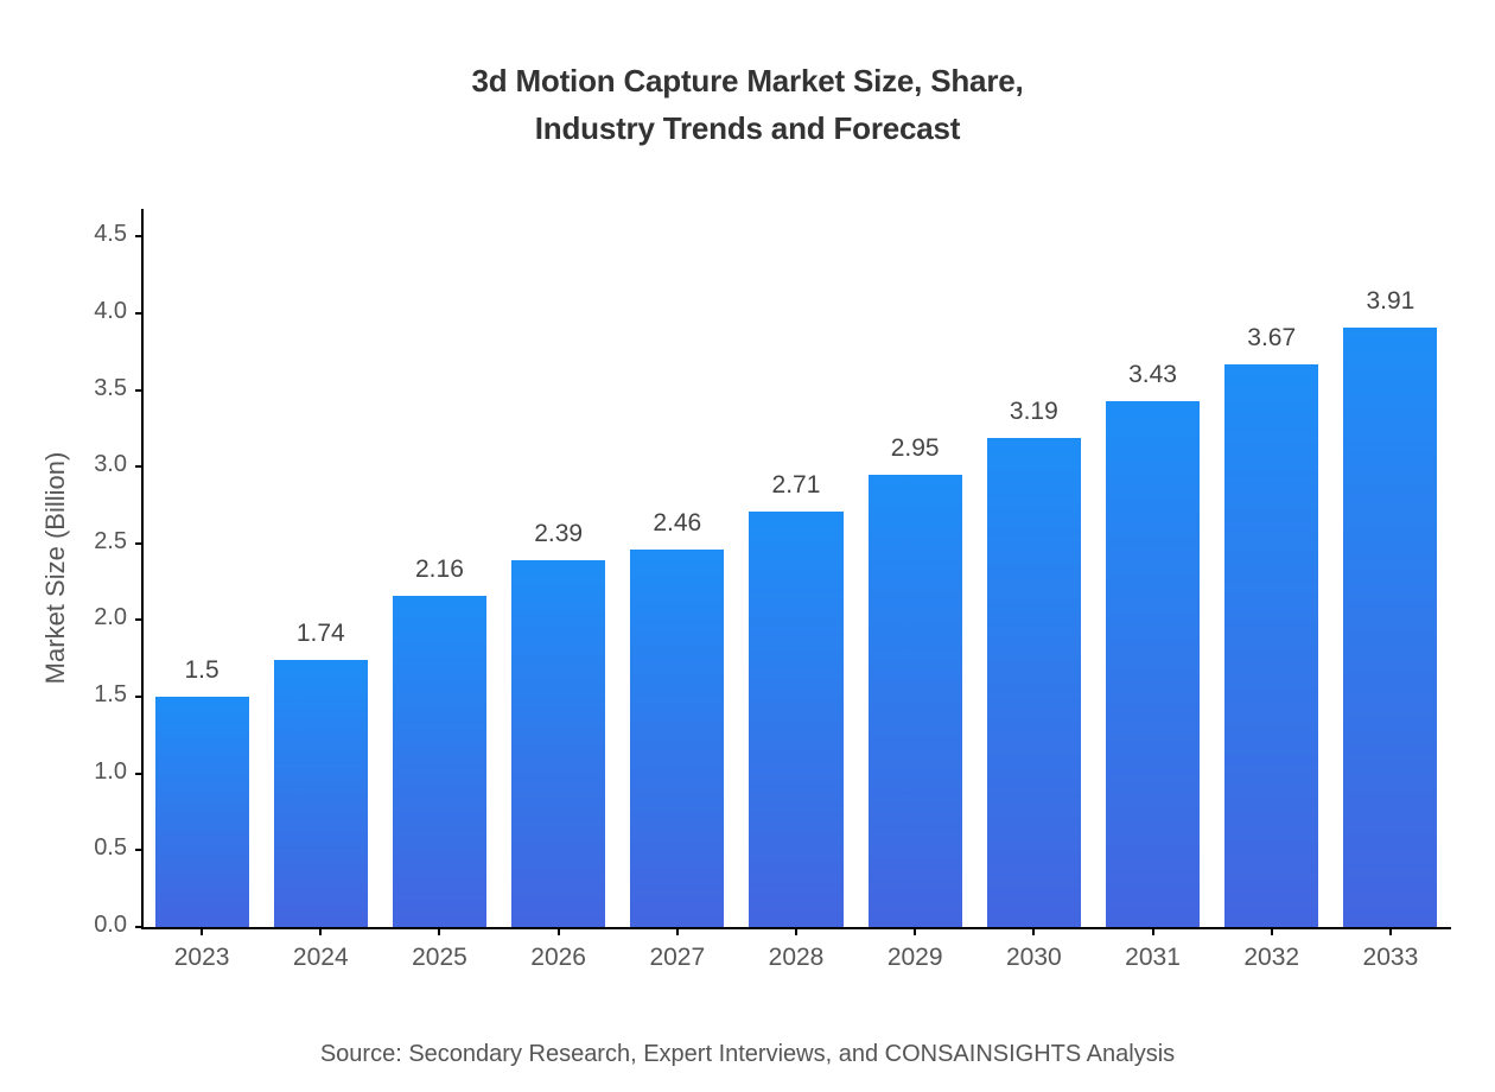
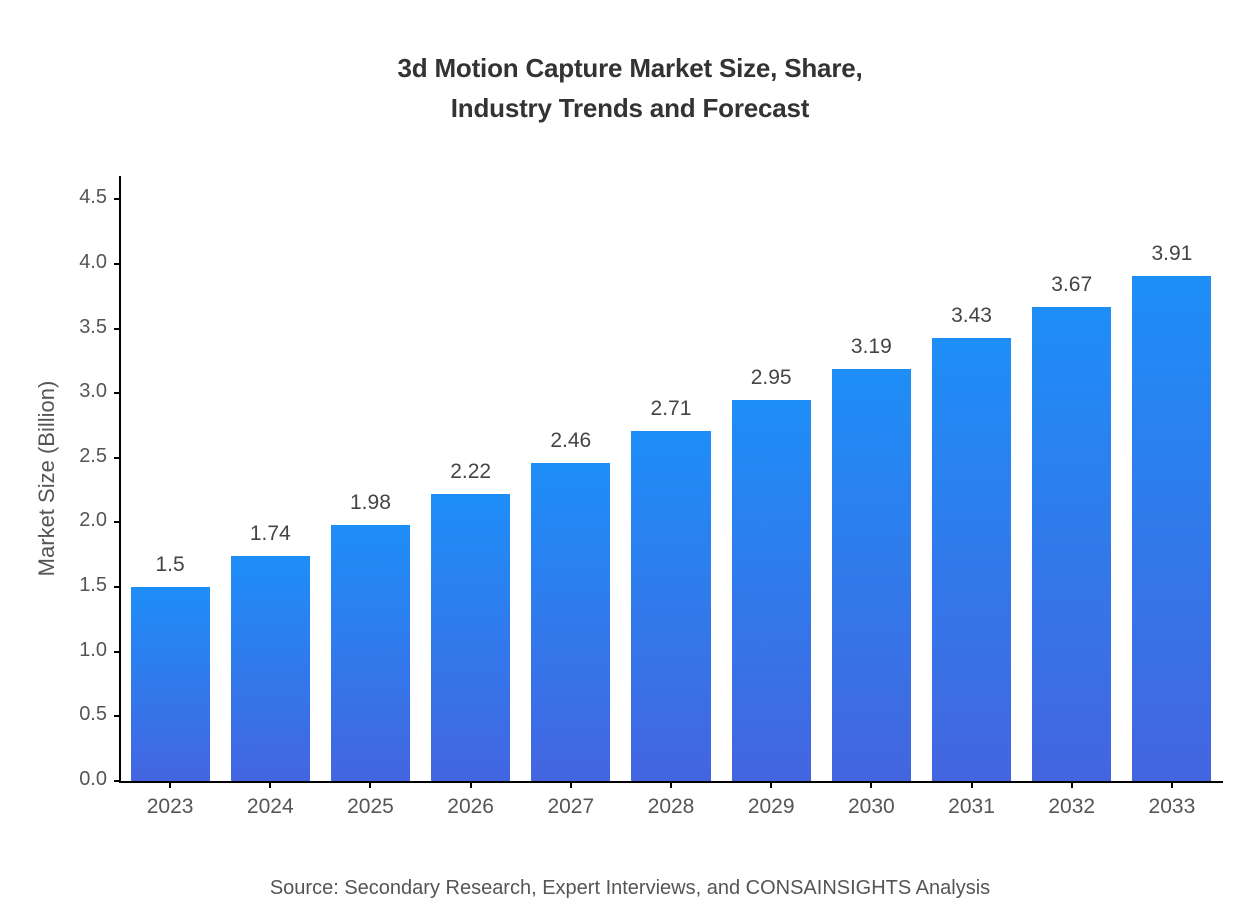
2025: 2.16 -> 1.98
2026: 2.39 -> 2.22
